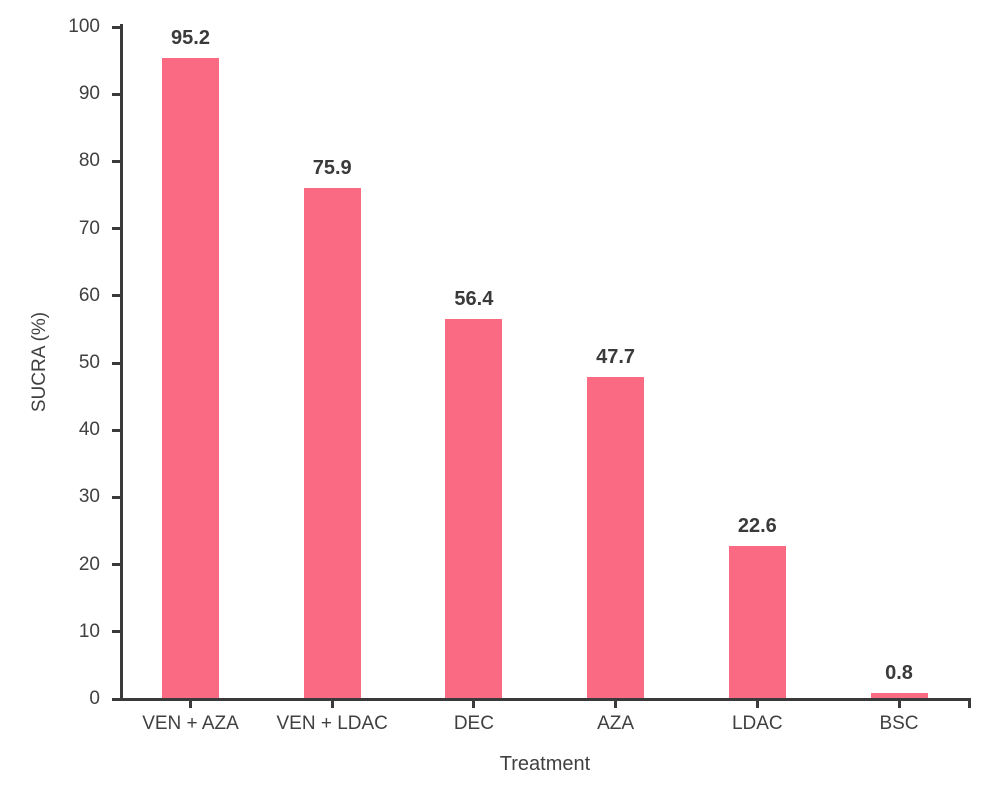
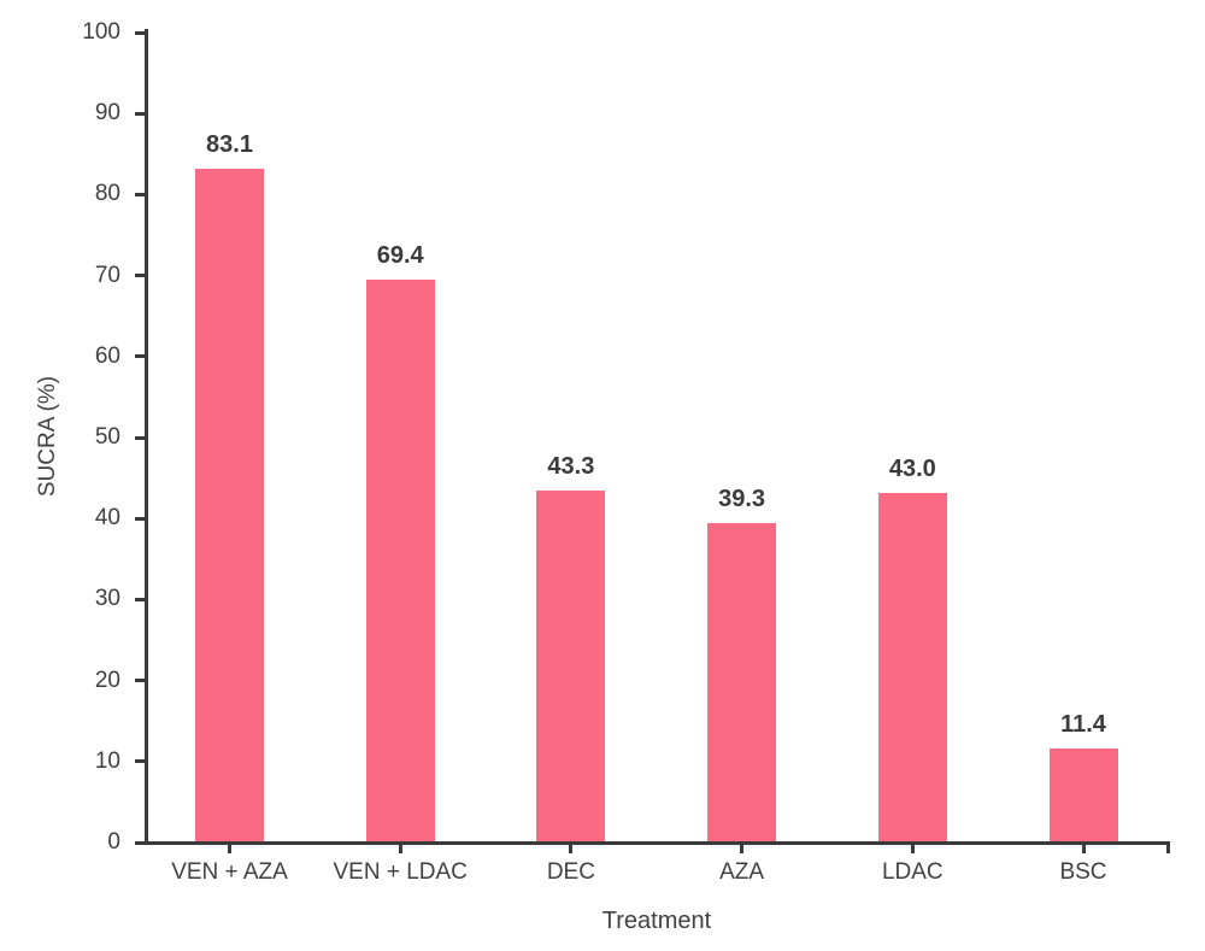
VEN + AZA: 95.2 -> 83.1
VEN + LDAC: 75.9 -> 69.4
DEC: 56.4 -> 43.3
AZA: 47.7 -> 39.3
LDAC: 22.6 -> 43.0
BSC: 0.8 -> 11.4
